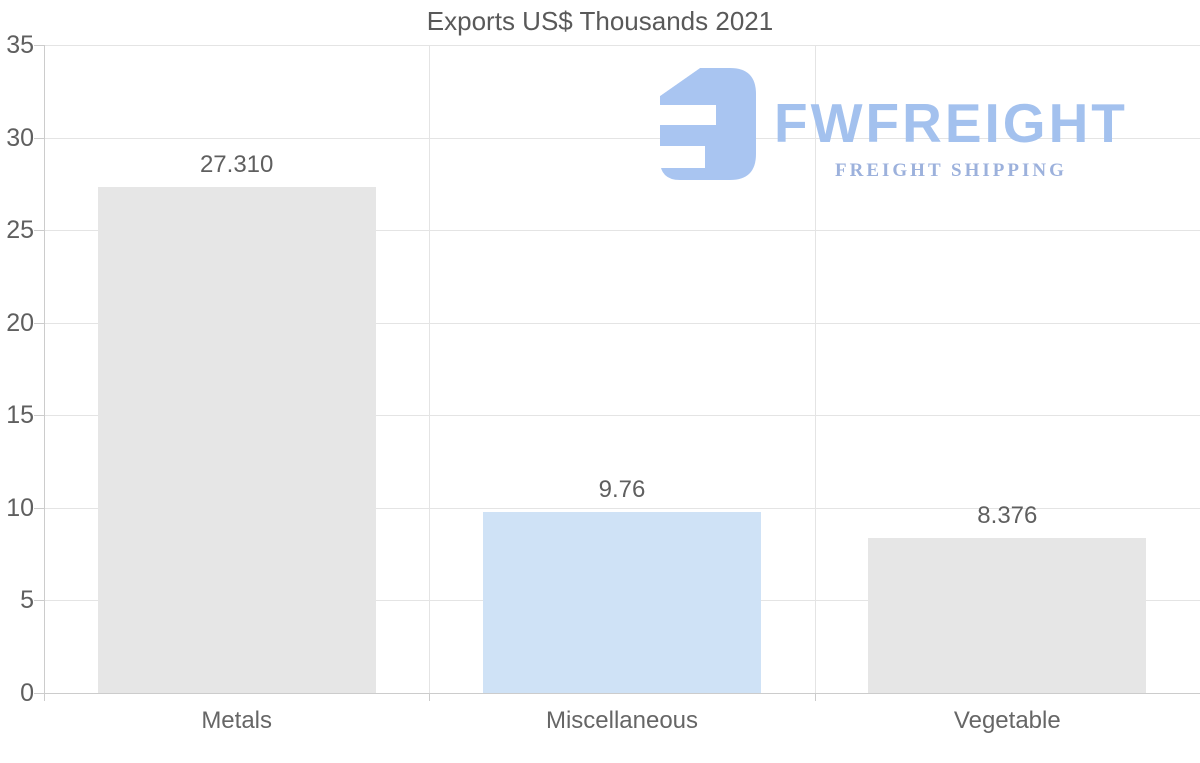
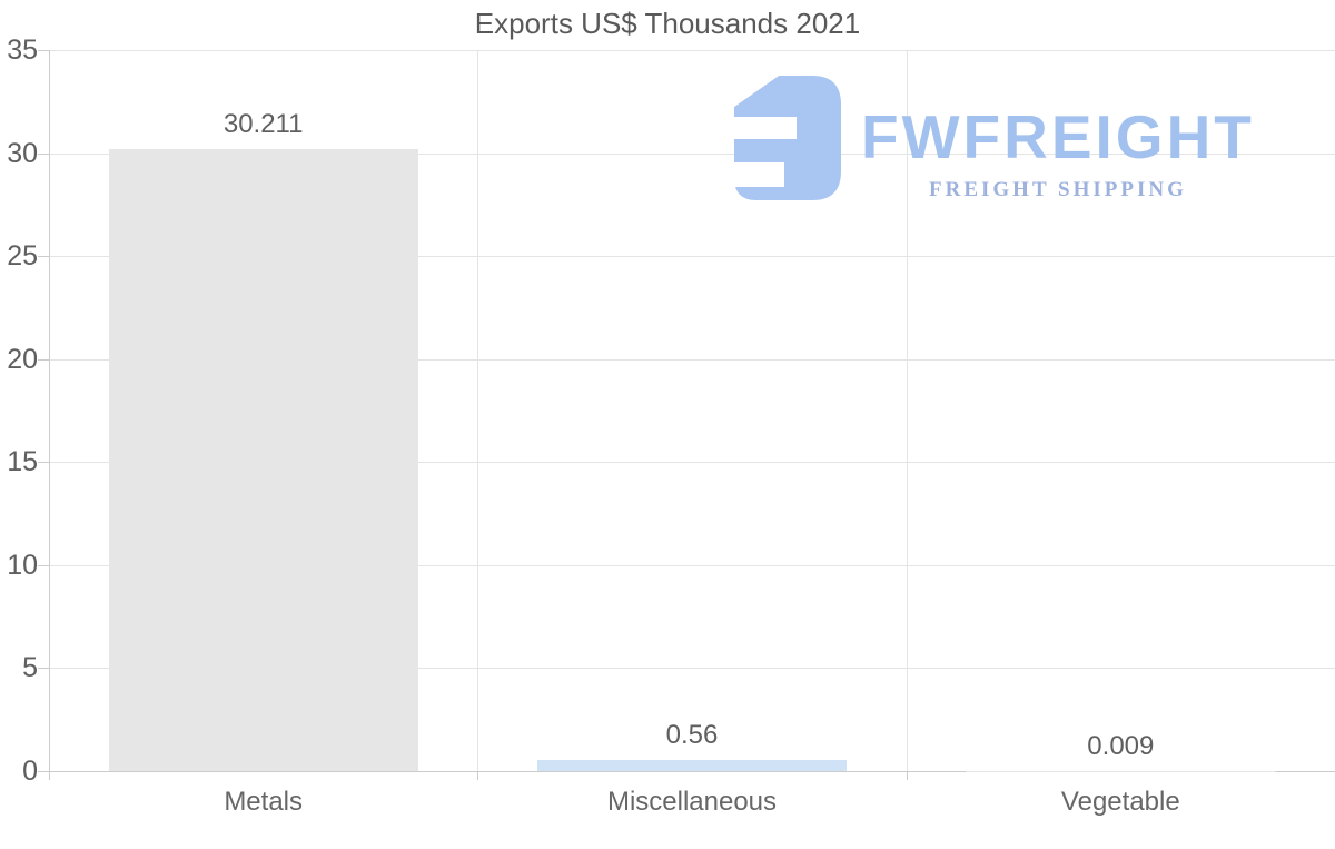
Metals: 27.310 -> 30.211
Miscellaneous: 9.76 -> 0.56
Vegetable: 8.376 -> 0.009
